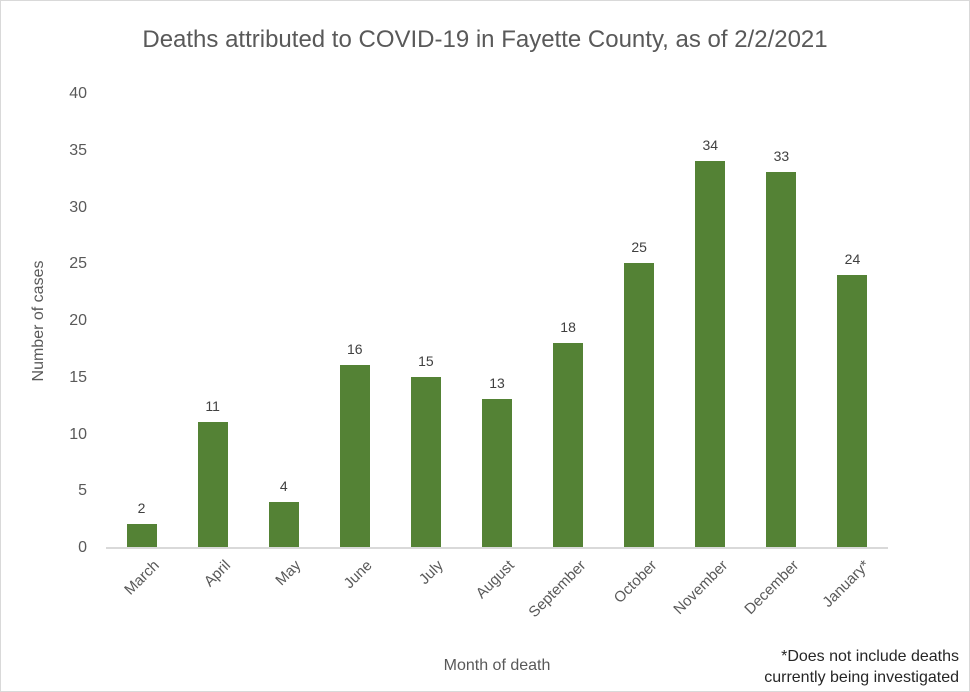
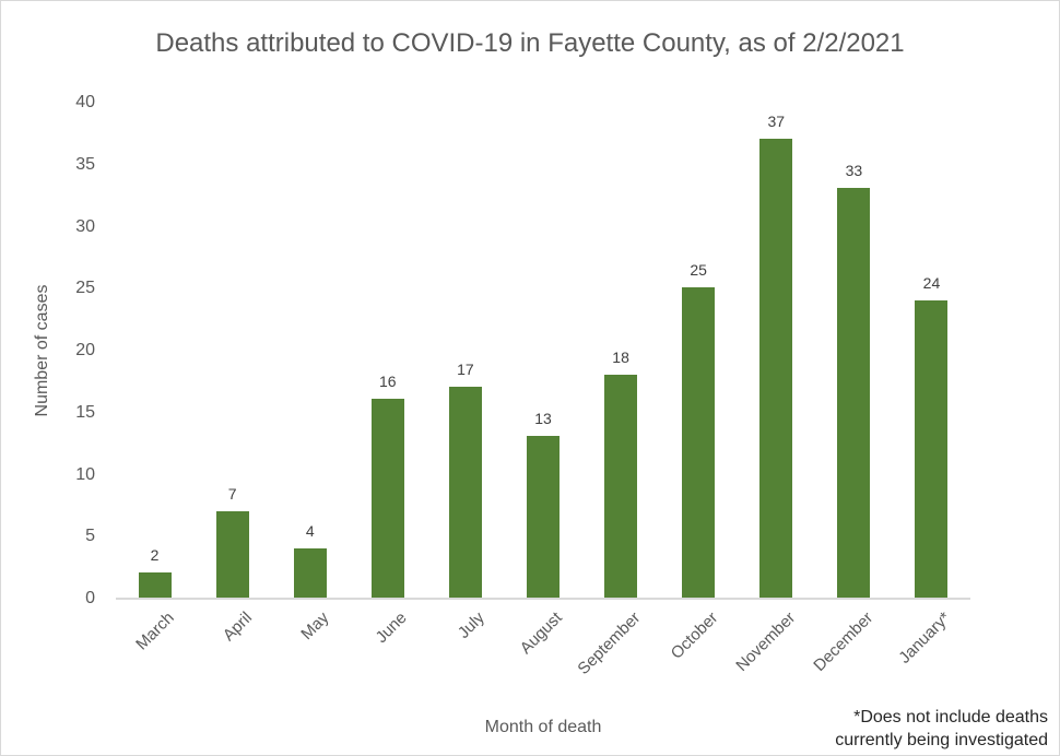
April: 11 -> 7
July: 15 -> 17
November: 34 -> 37
